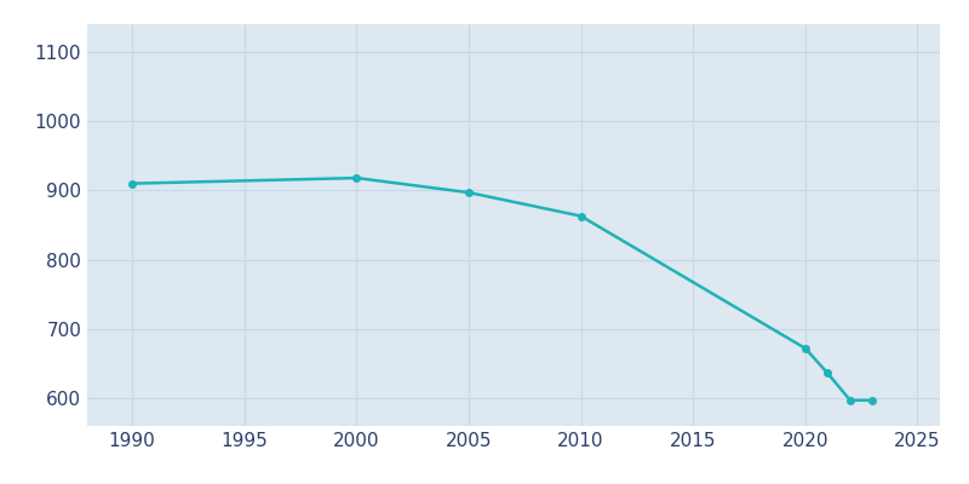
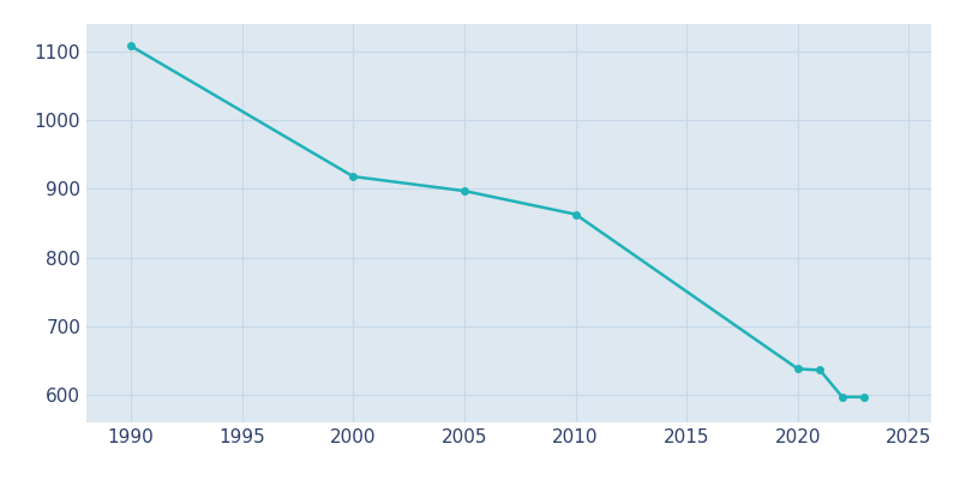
1990: 910 -> 1108
2020: 672 -> 638
